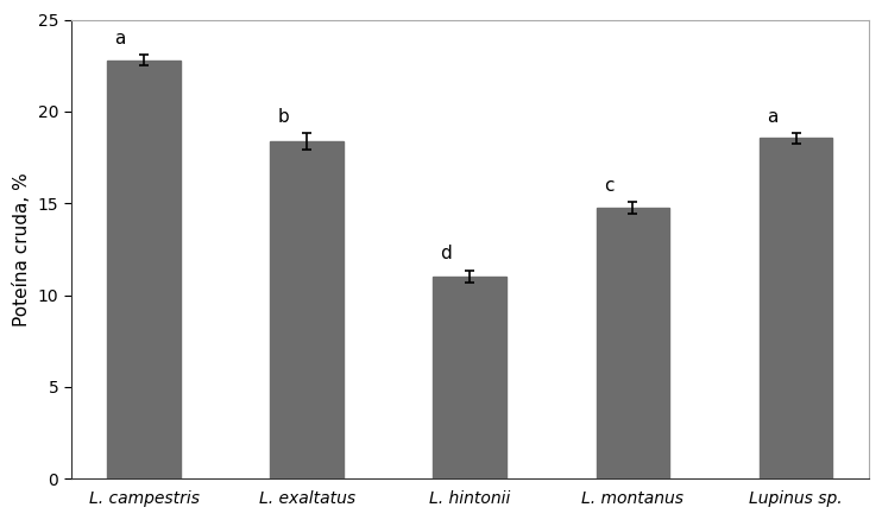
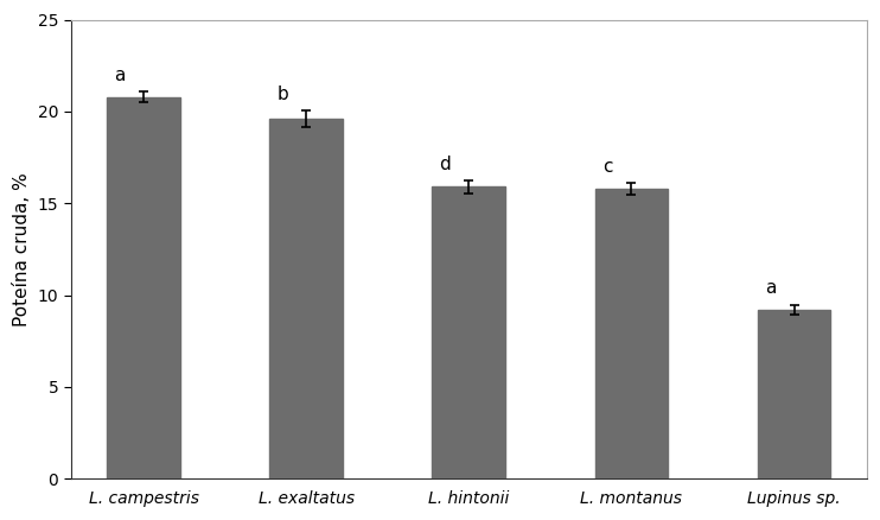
L. campestris: 22.8 -> 20.8
L. exaltatus: 18.4 -> 19.6
L. hintonii: 11.0 -> 15.9
L. montanus: 14.8 -> 15.8
Lupinus sp.: 18.6 -> 9.2
